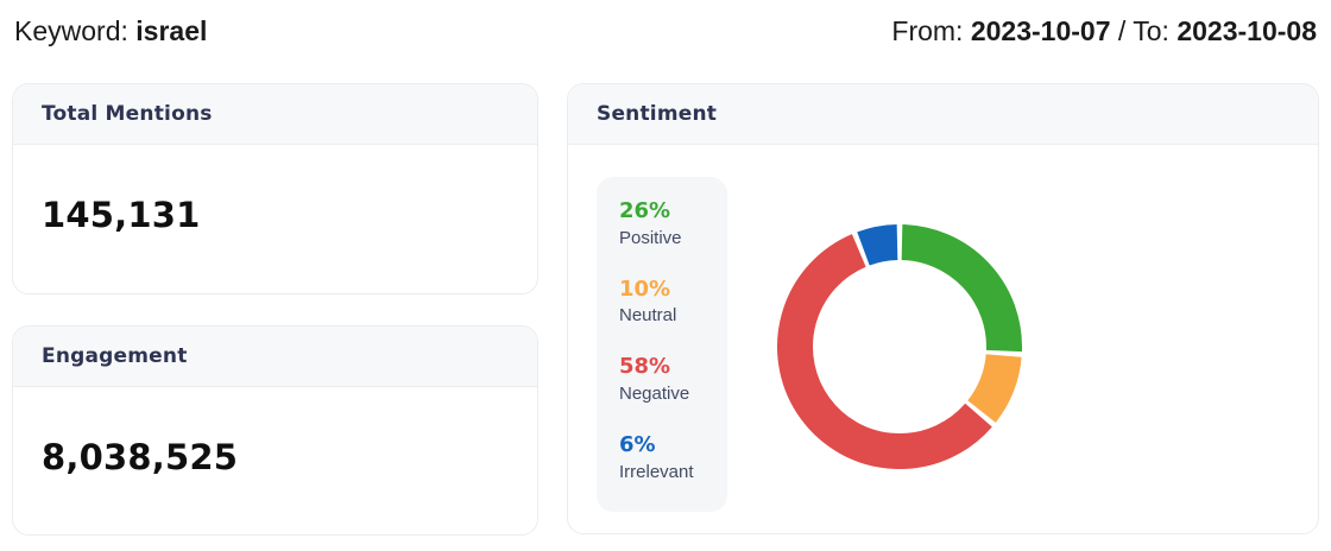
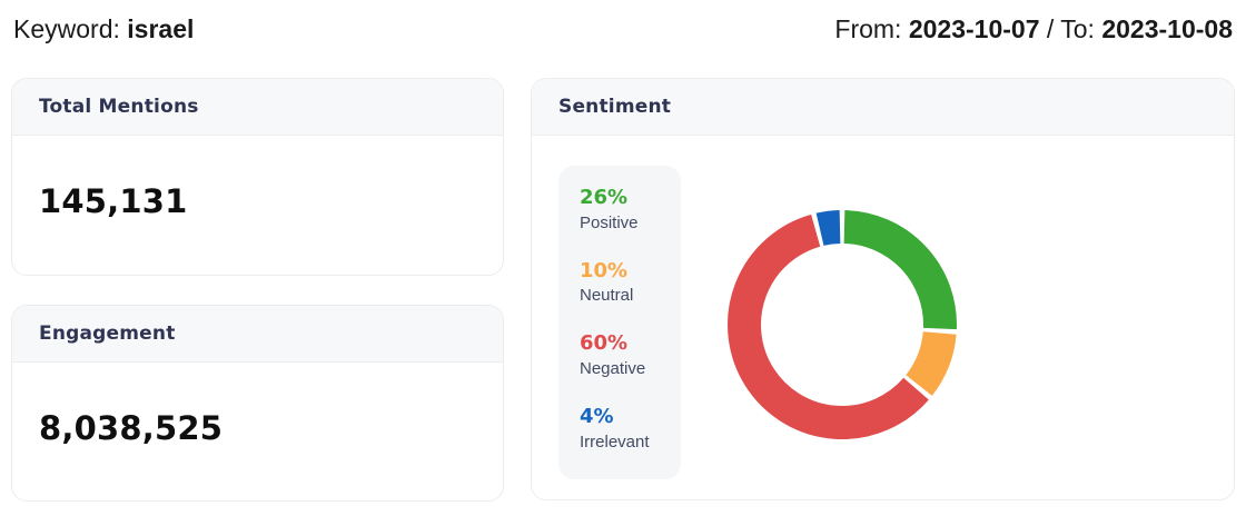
Negative: 58% -> 60%
Irrelevant: 6% -> 4%
